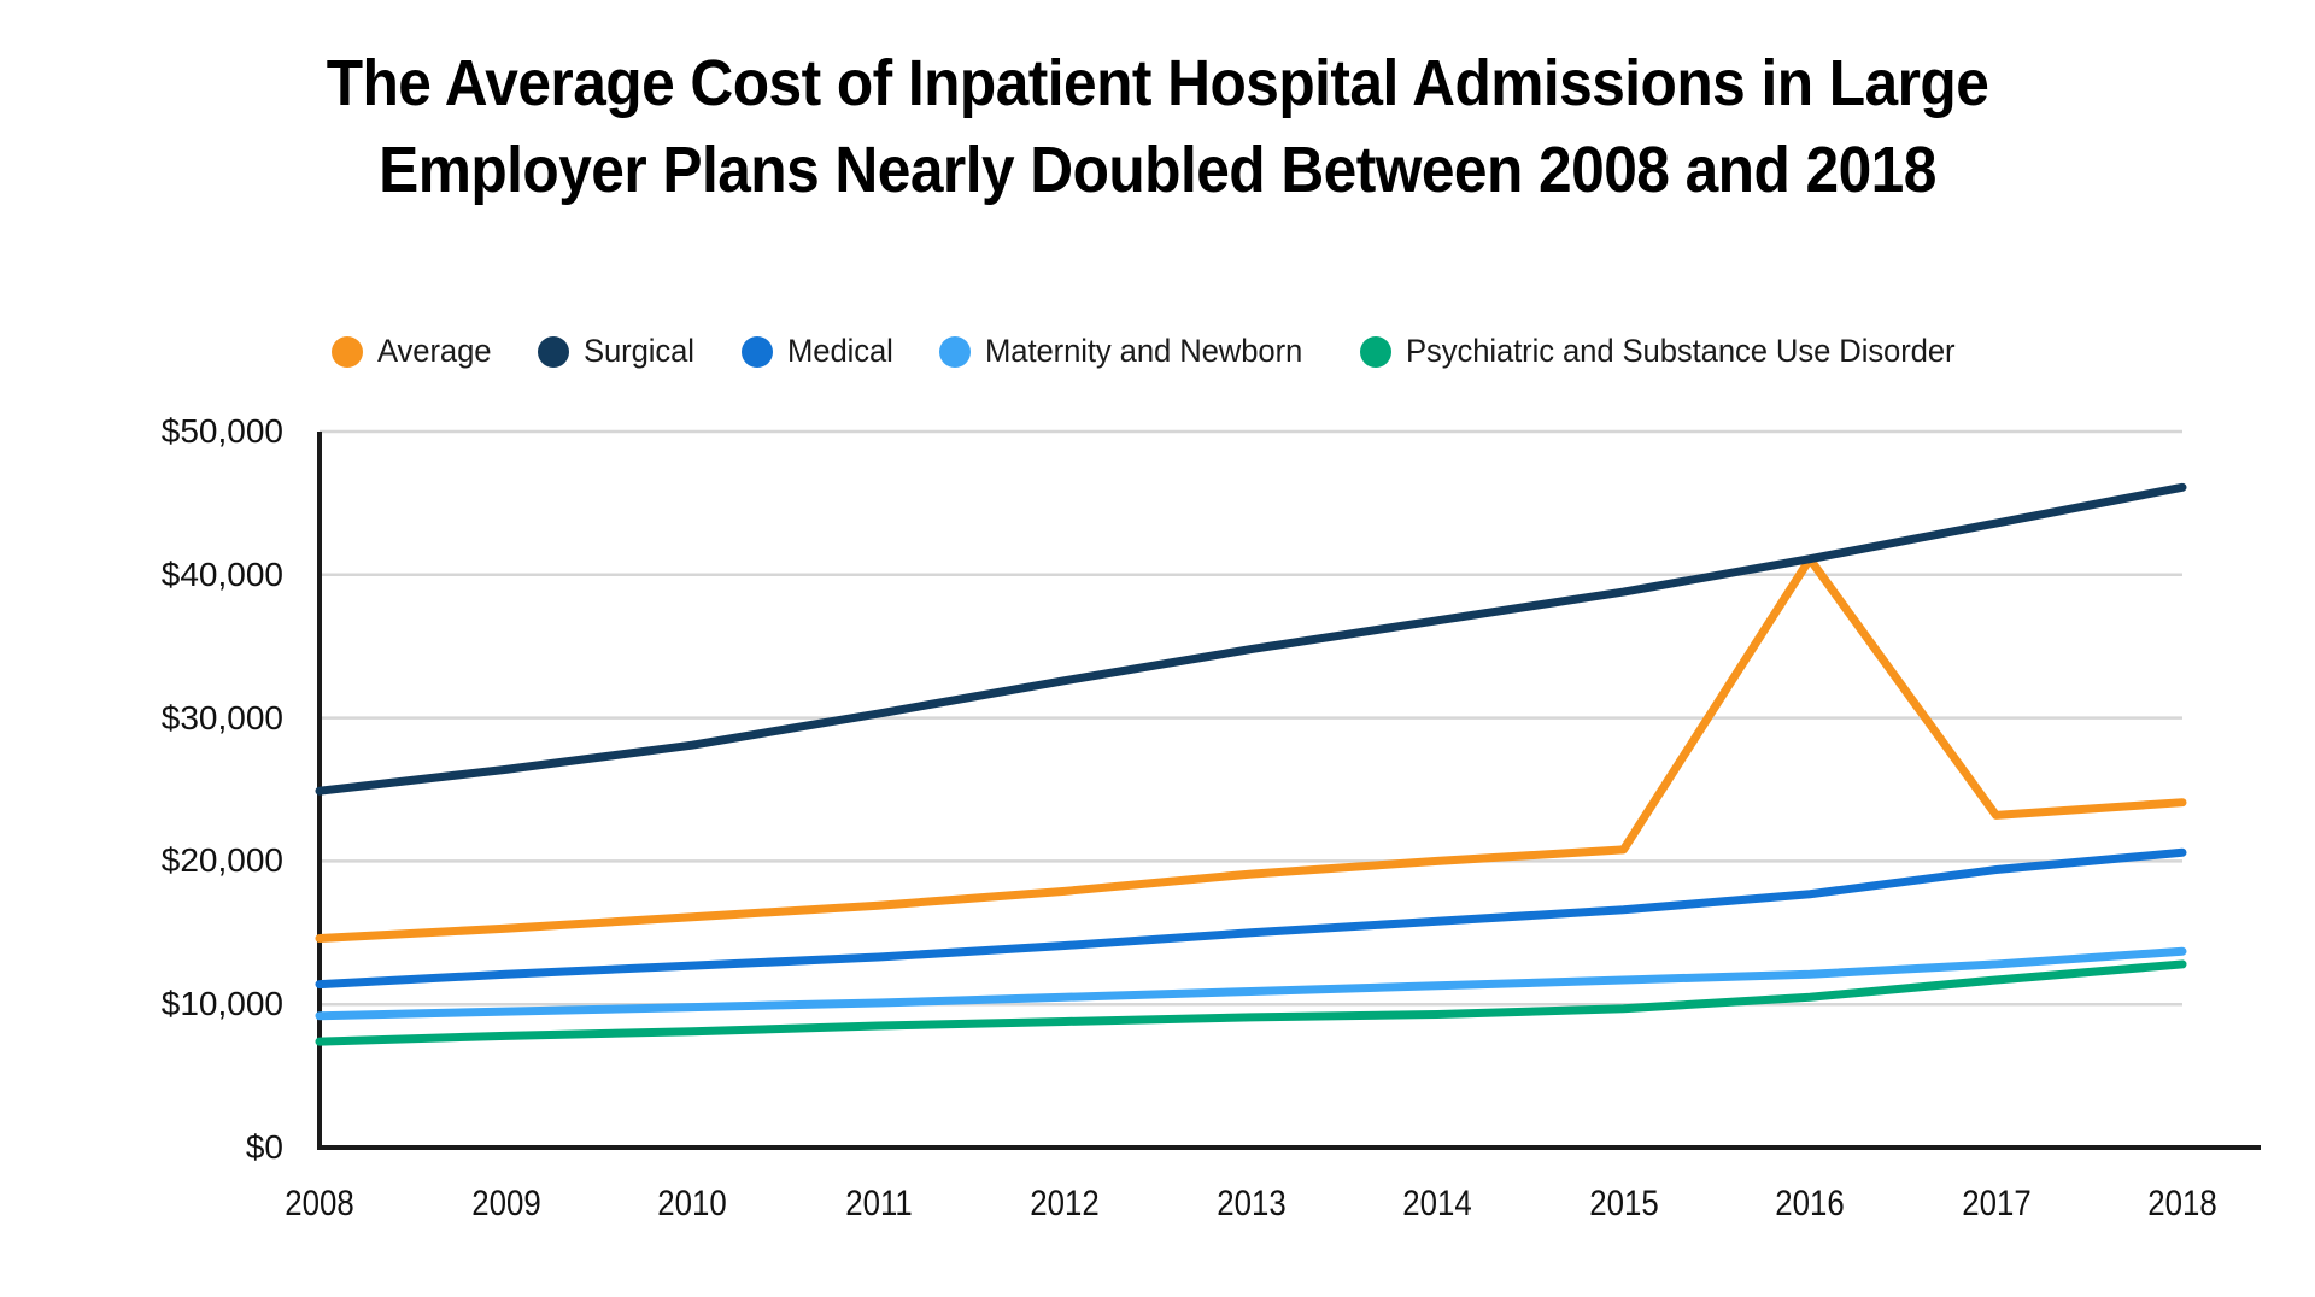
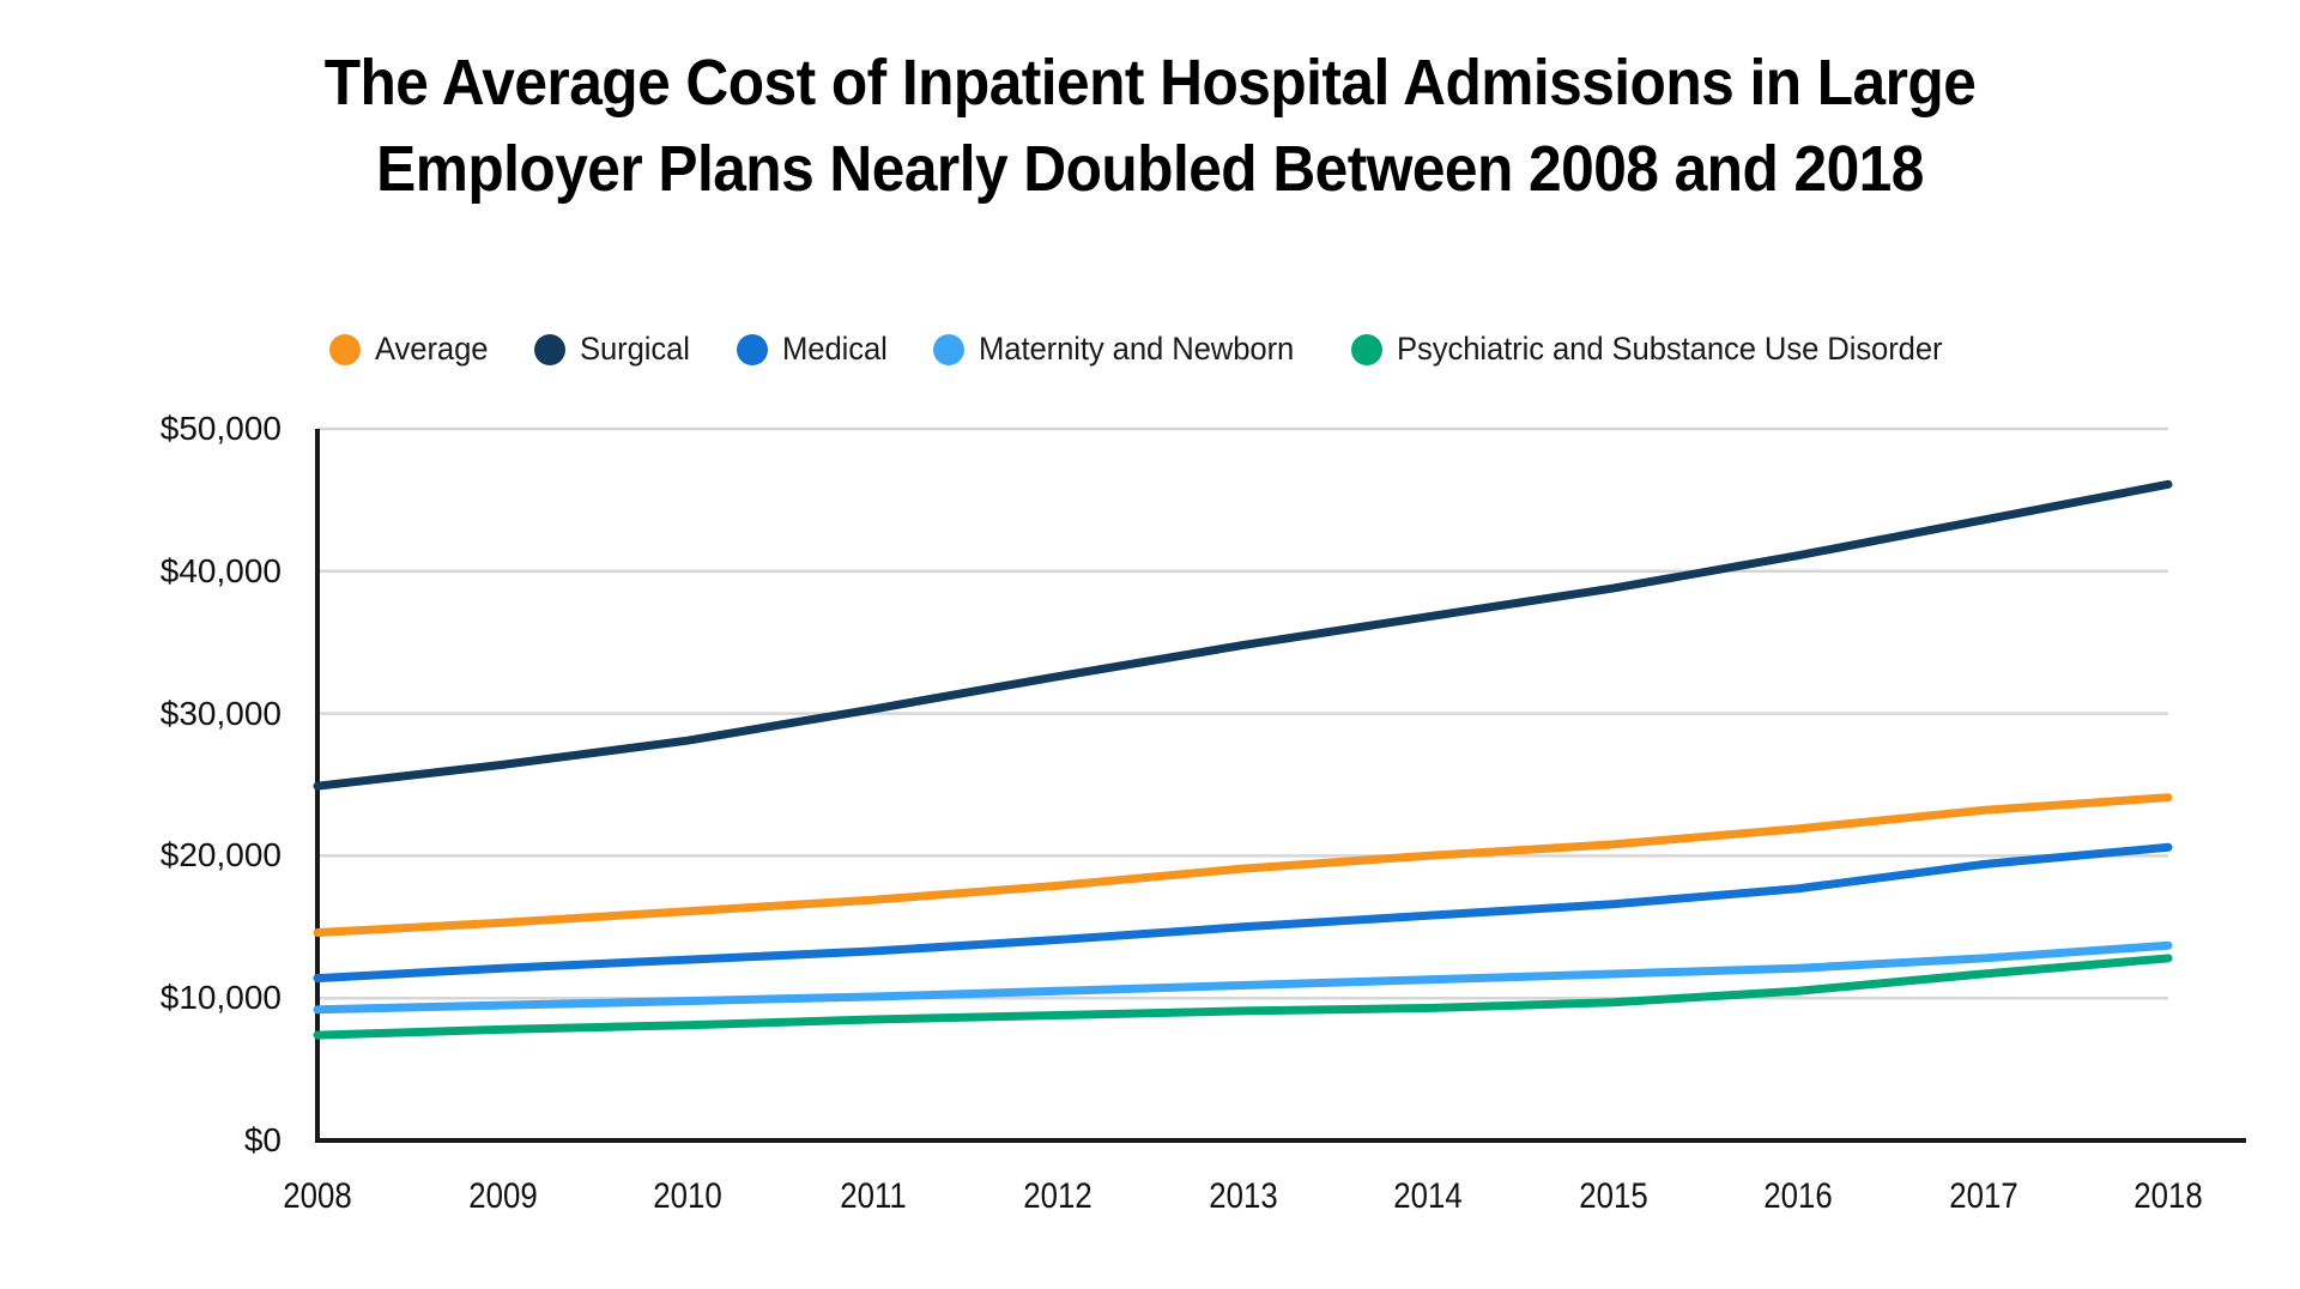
Average/2016: $41100 -> $21900
